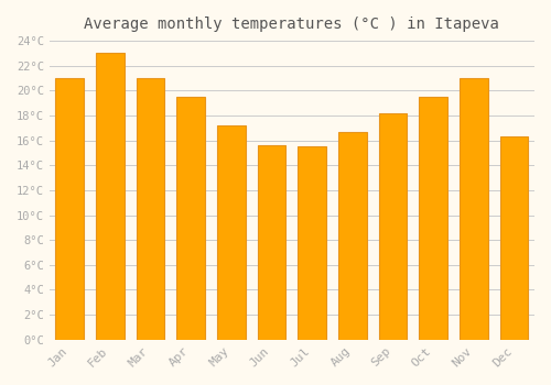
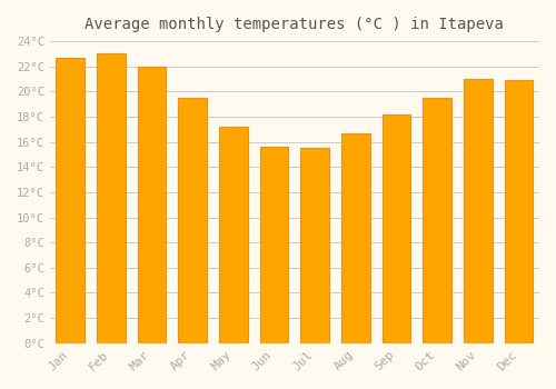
Jan: 21.0°C -> 22.7°C
Mar: 21.0°C -> 22.0°C
Dec: 16.3°C -> 20.9°C
